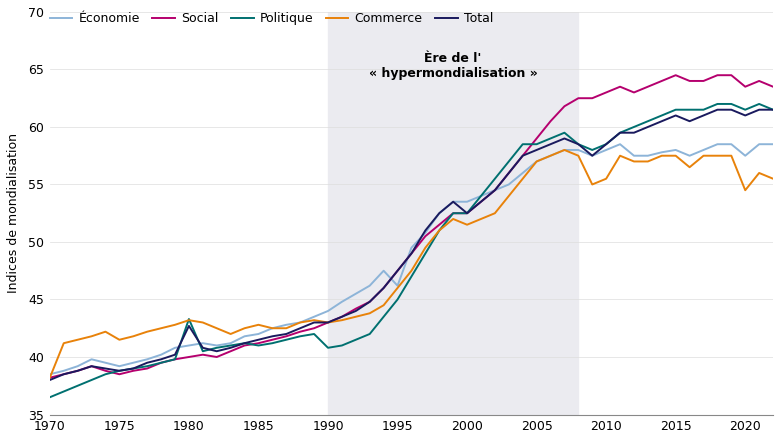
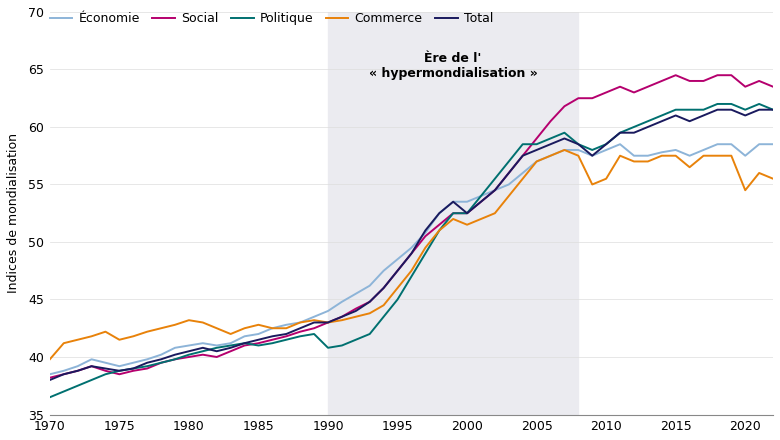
Commerce/1970: 38.2 -> 39.8
Politique/1980: 43.3 -> 40.2
Total/1980: 42.7 -> 40.5
Économie/1995: 46.2 -> 48.5
